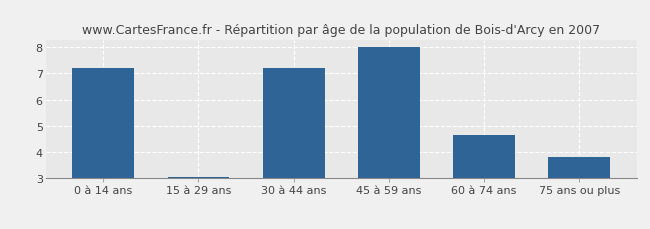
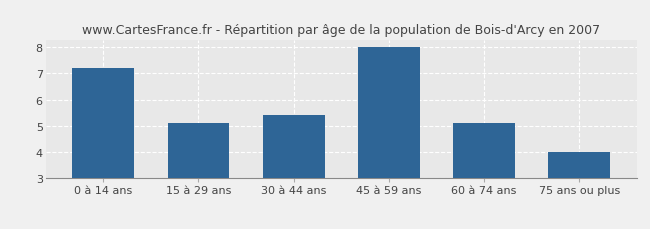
15 à 29 ans: 3.05 -> 5.10
30 à 44 ans: 7.20 -> 5.40
60 à 74 ans: 4.65 -> 5.10
75 ans ou plus: 3.80 -> 4.00
